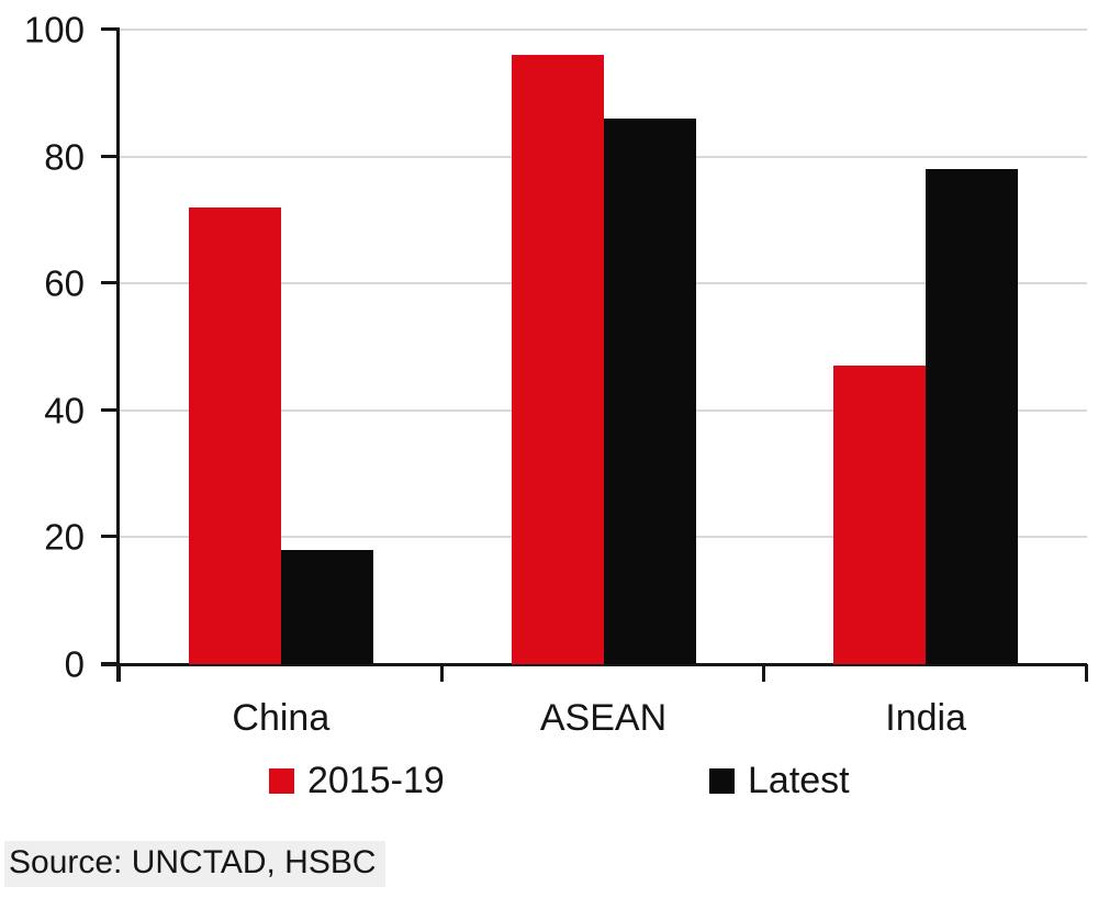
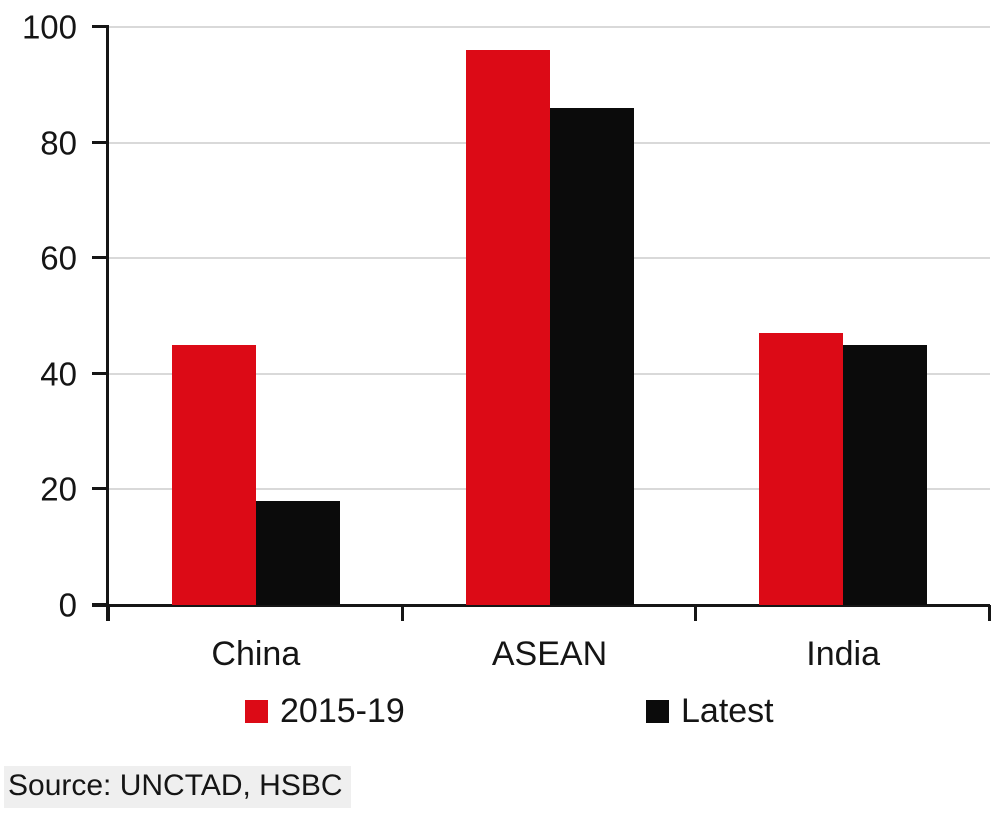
2015-19/China: 72 -> 45
Latest/India: 78 -> 45
